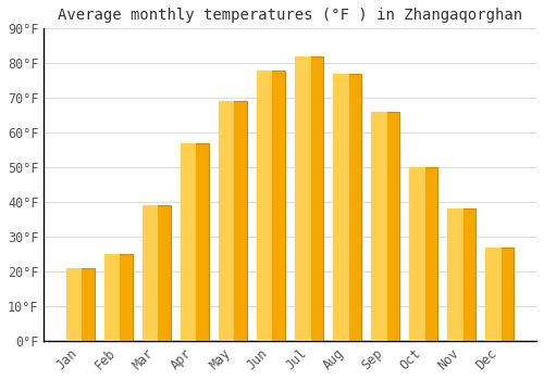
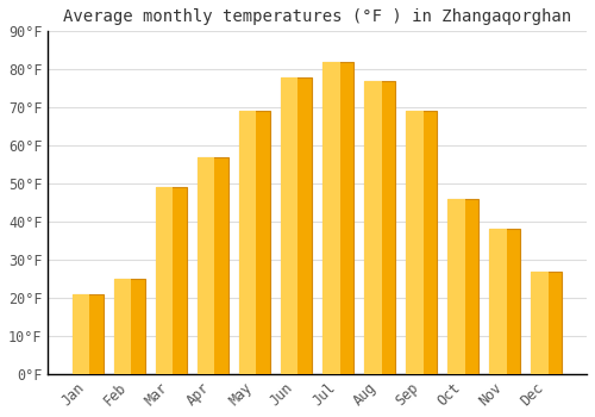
Mar: 39°F -> 49°F
Sep: 66°F -> 69°F
Oct: 50°F -> 46°F
